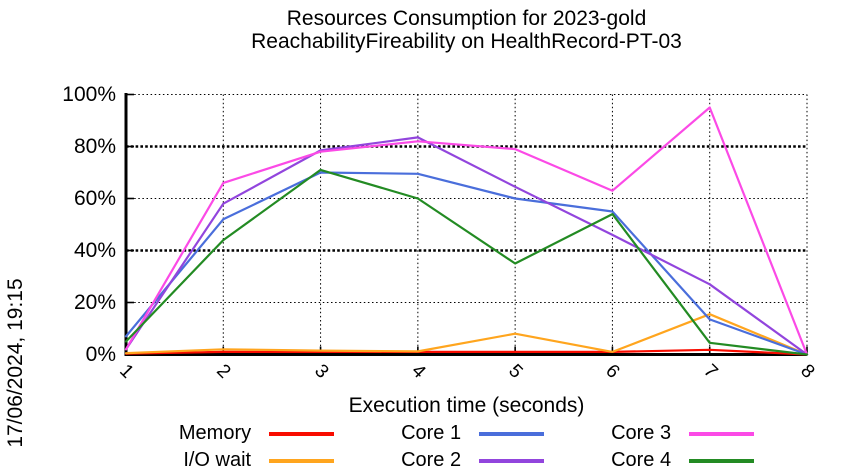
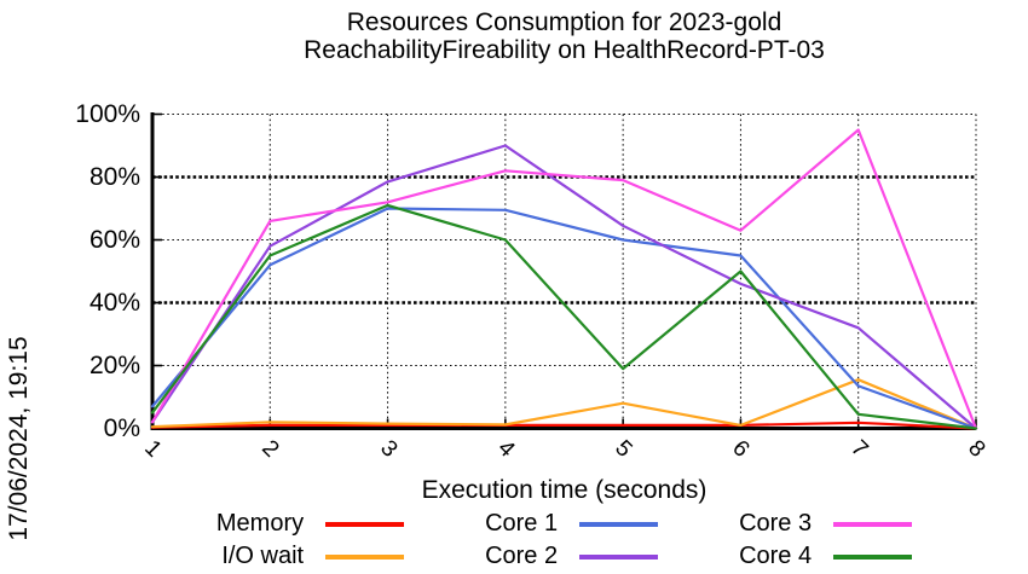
Core 4/2: 44% -> 55%
Core 3/3: 78% -> 72%
Core 2/4: 84% -> 90%
Core 4/5: 35% -> 19%
Core 4/6: 54% -> 50%
Core 2/7: 27% -> 32%
